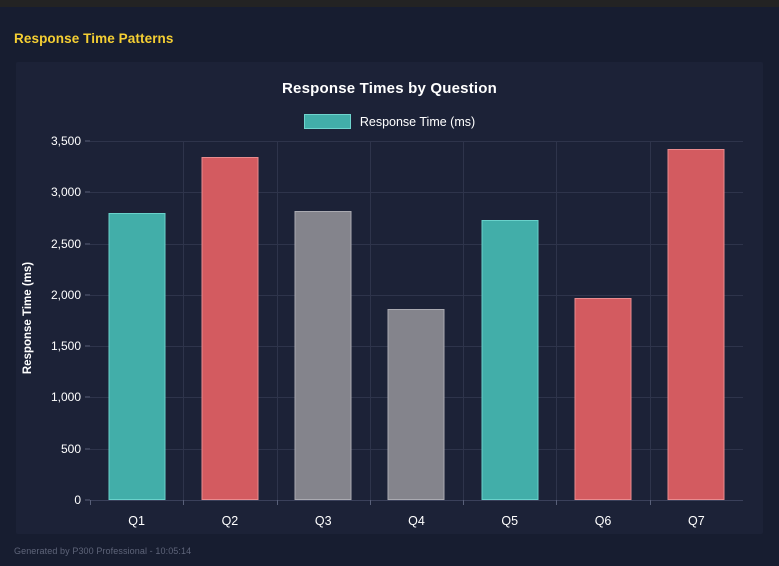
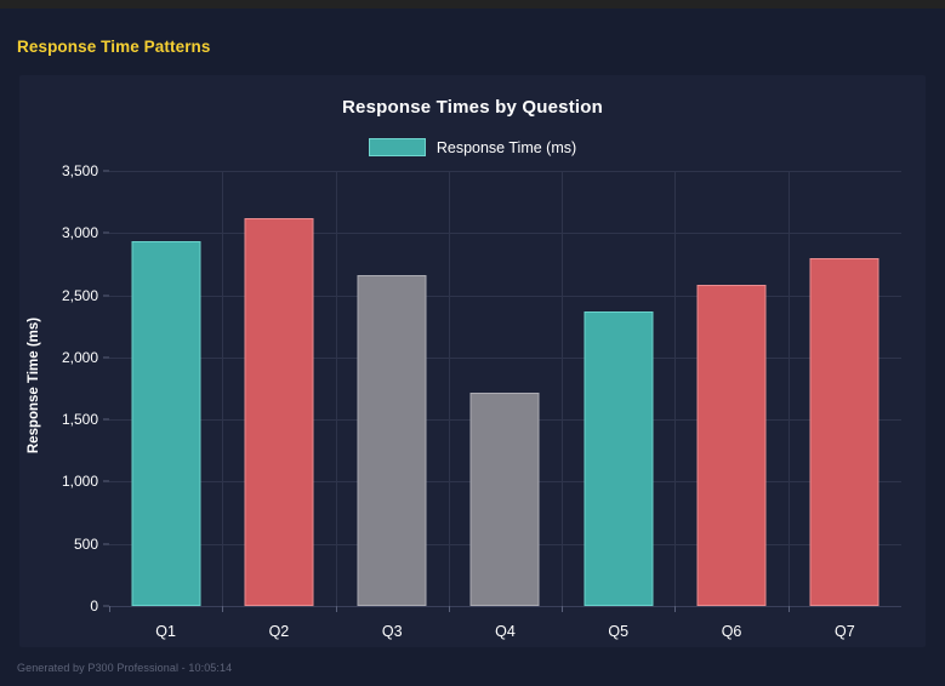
Q1: 2800 -> 2930
Q2: 3340 -> 3120
Q3: 2820 -> 2660
Q4: 1860 -> 1720
Q5: 2730 -> 2370
Q6: 1970 -> 2580
Q7: 3420 -> 2800
